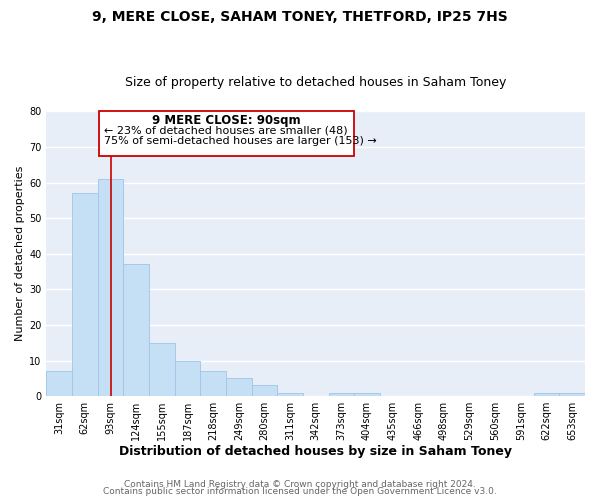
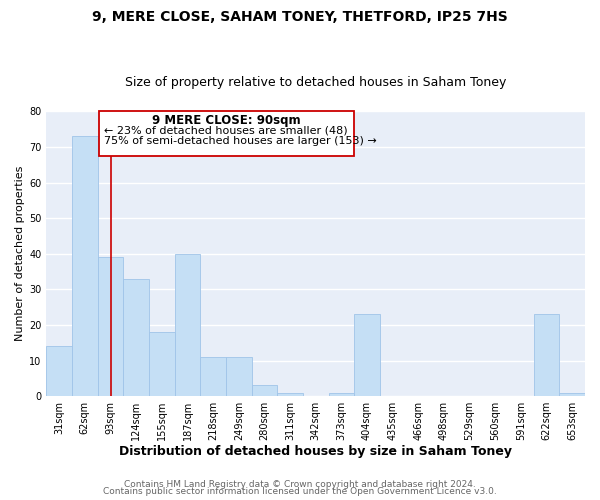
31sqm: 7 -> 14
62sqm: 57 -> 73
93sqm: 61 -> 39
124sqm: 37 -> 33
155sqm: 15 -> 18
187sqm: 10 -> 40
218sqm: 7 -> 11
249sqm: 5 -> 11
404sqm: 1 -> 23
622sqm: 1 -> 23
